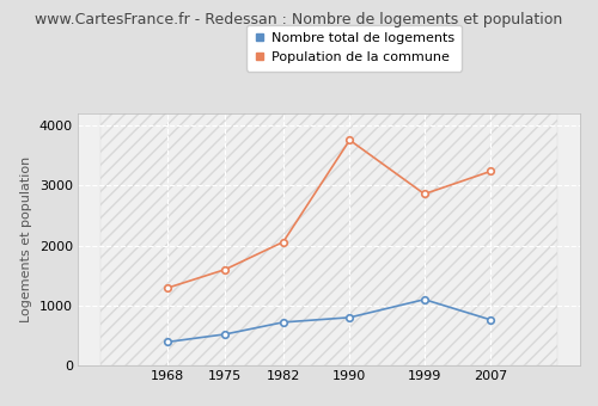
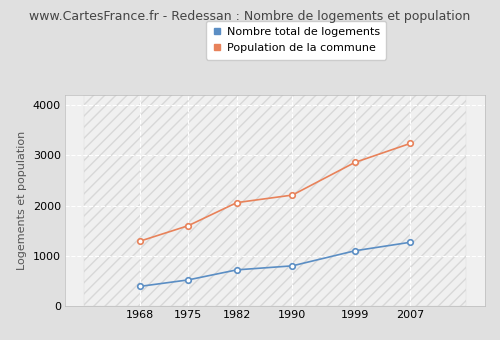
Population de la commune/1990: 3760 -> 2210
Nombre total de logements/2007: 760 -> 1270
